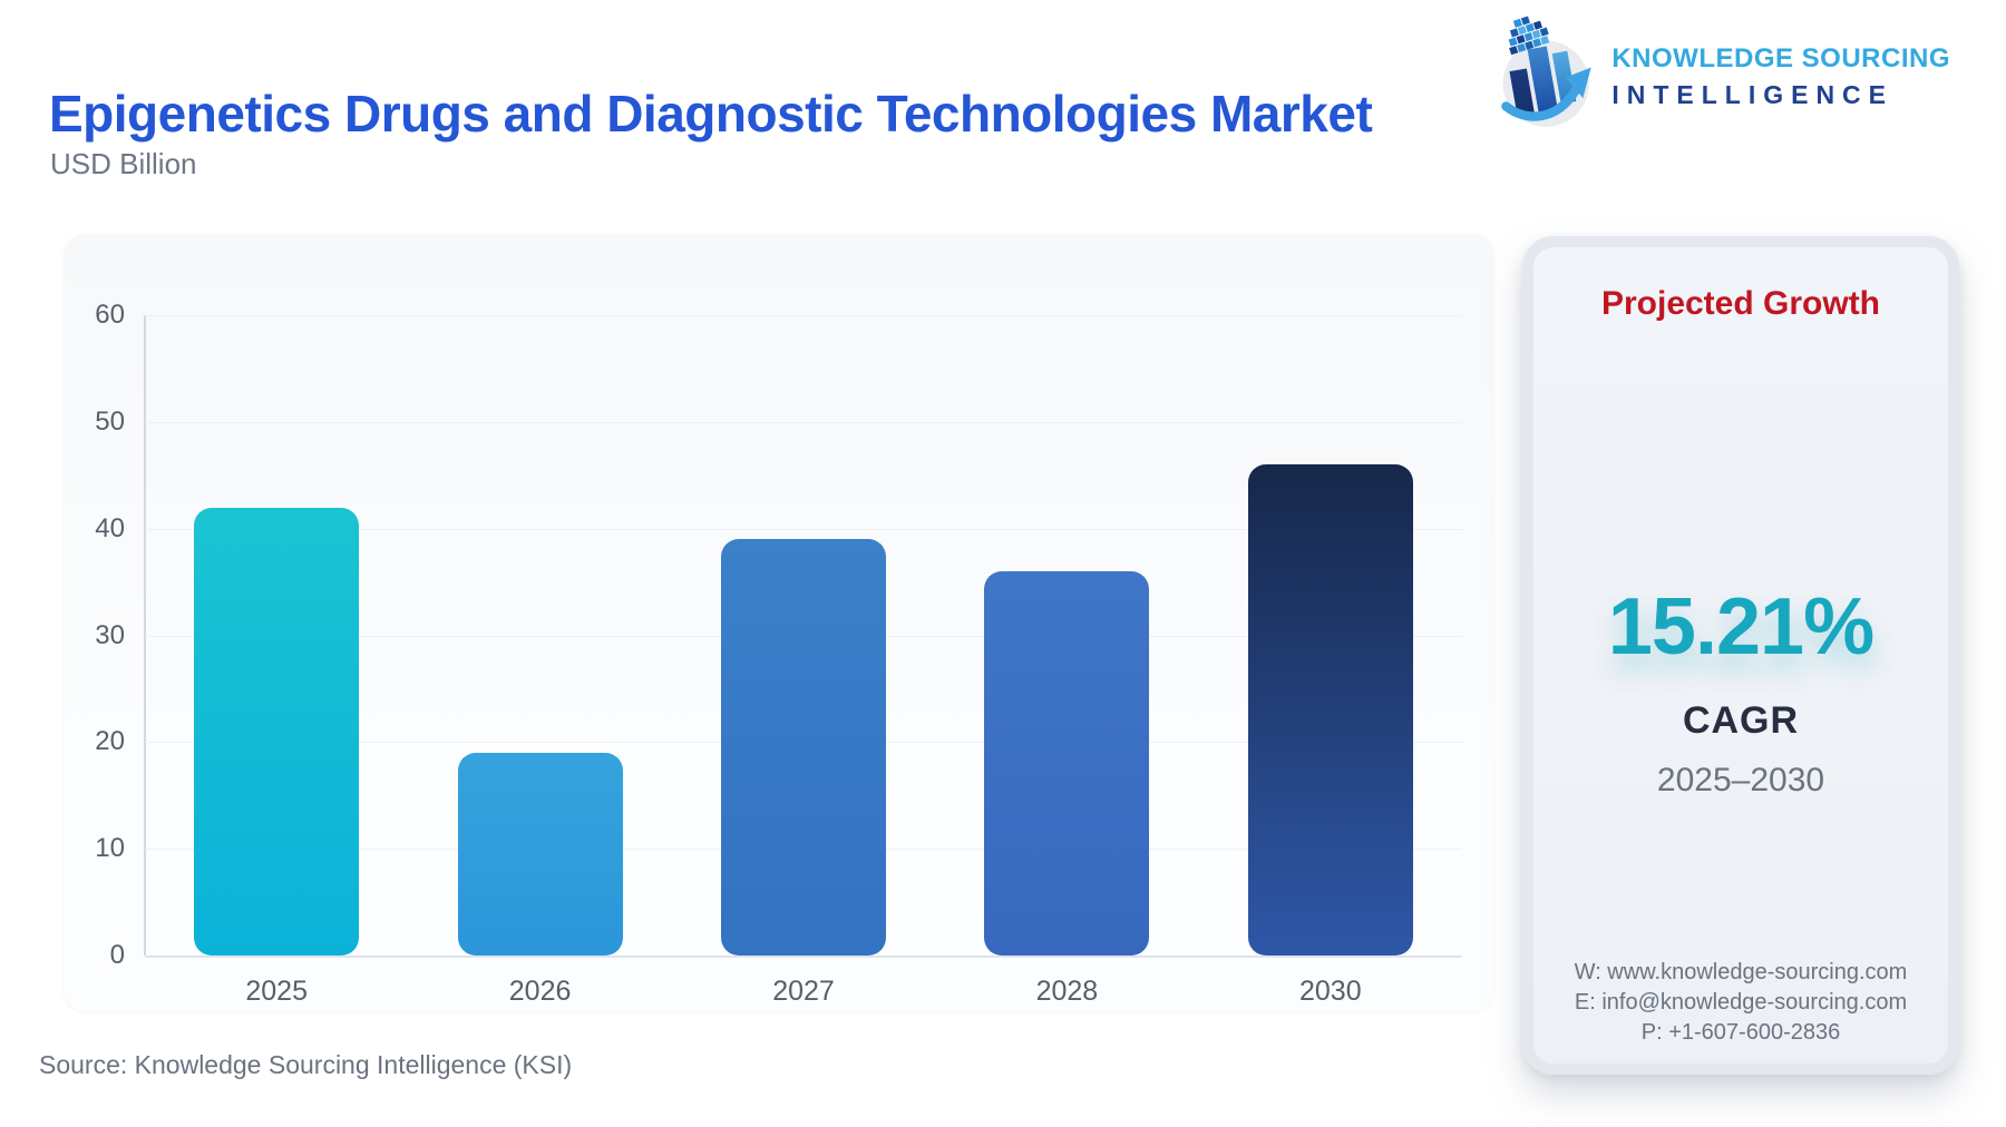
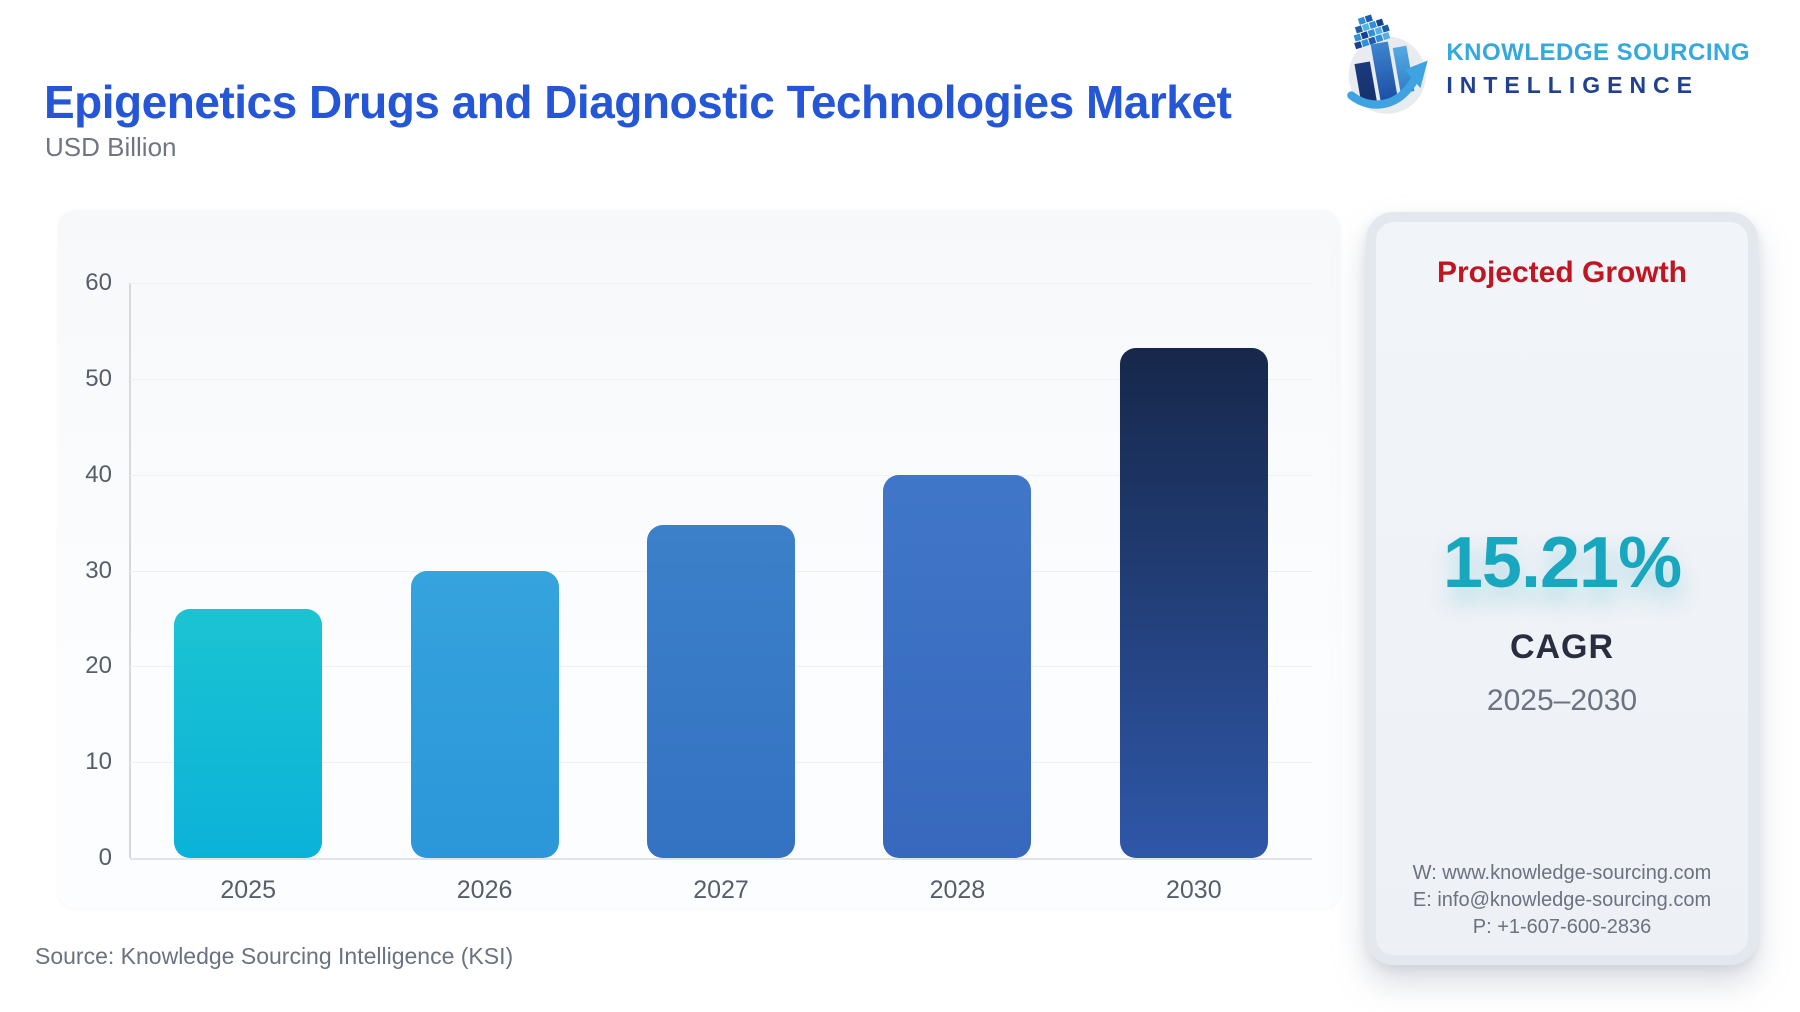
2025: 42 -> 26
2026: 19 -> 30
2027: 39 -> 35
2028: 36 -> 40
2030: 46 -> 53
